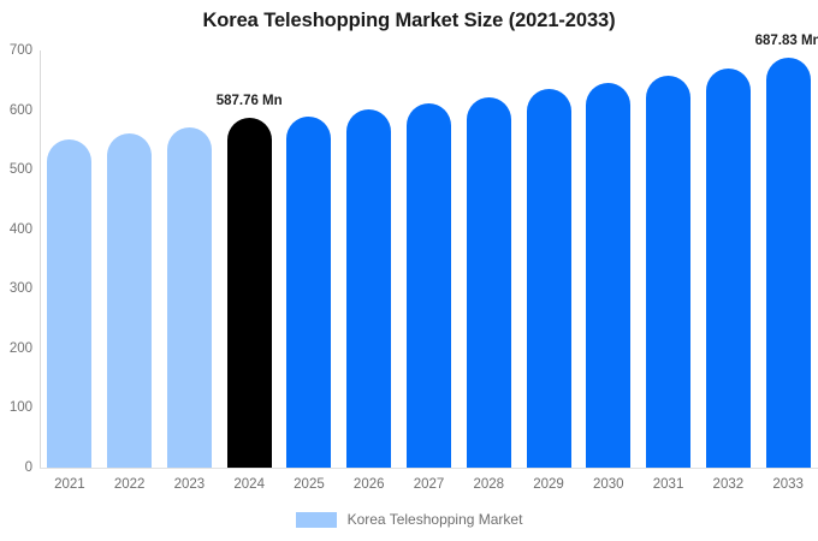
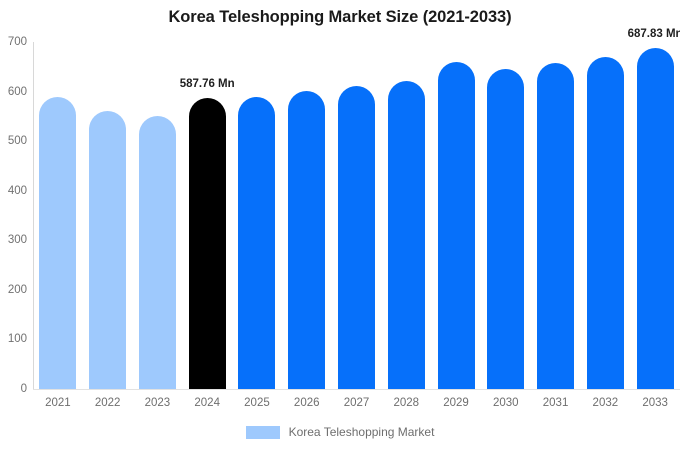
2021: 550 -> 590
2023: 570 -> 550
2029: 640 -> 660
